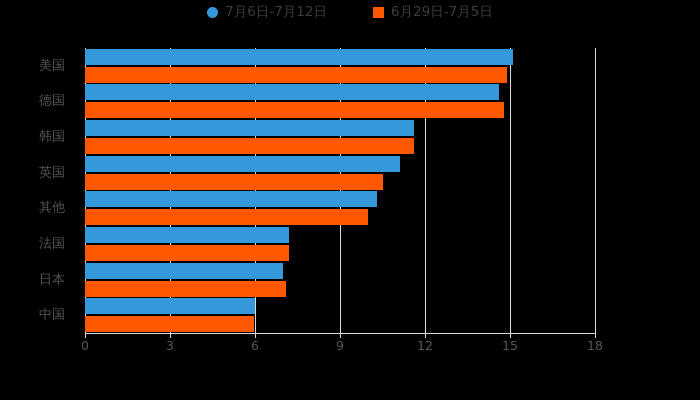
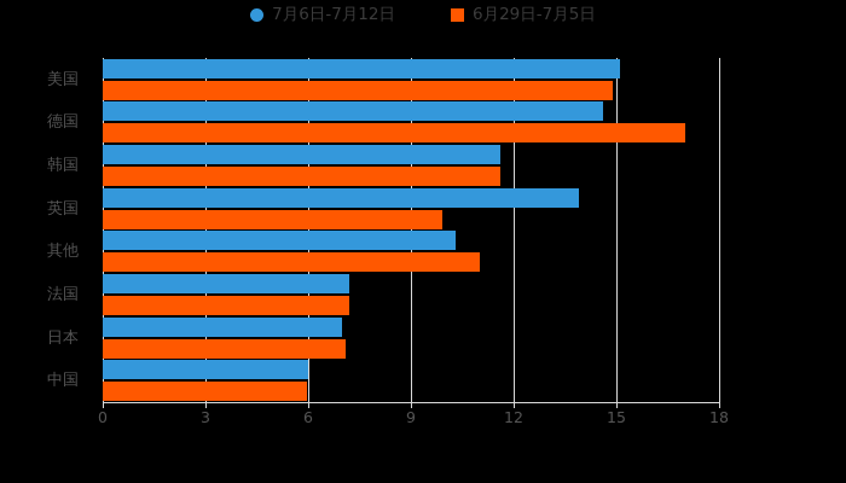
6月29日-7月5日/德国: 14.8 -> 17.0
7月6日-7月12日/英国: 11.1 -> 13.9
6月29日-7月5日/英国: 10.5 -> 9.9
6月29日-7月5日/其他: 10.0 -> 11.0
